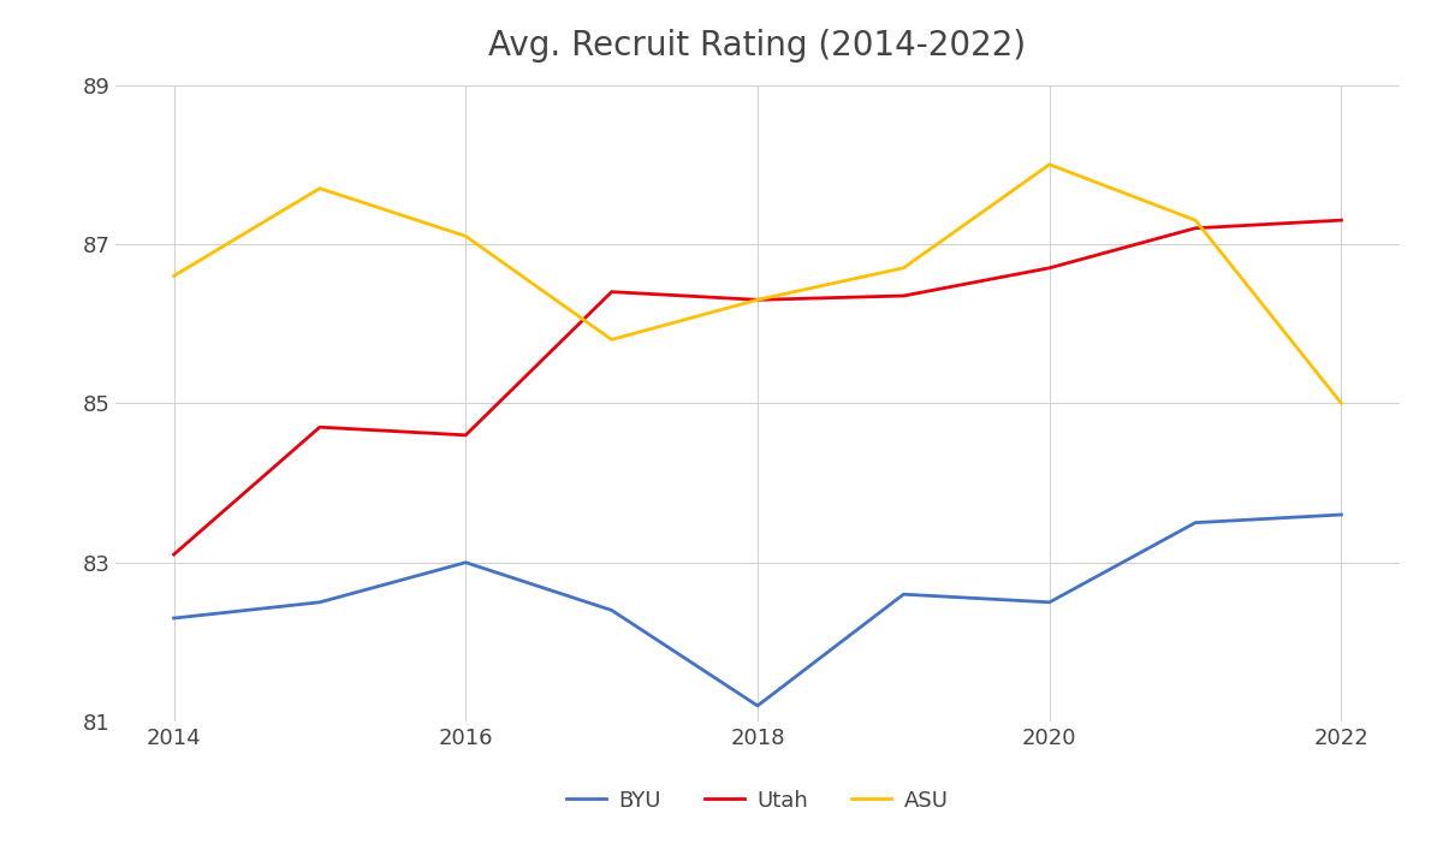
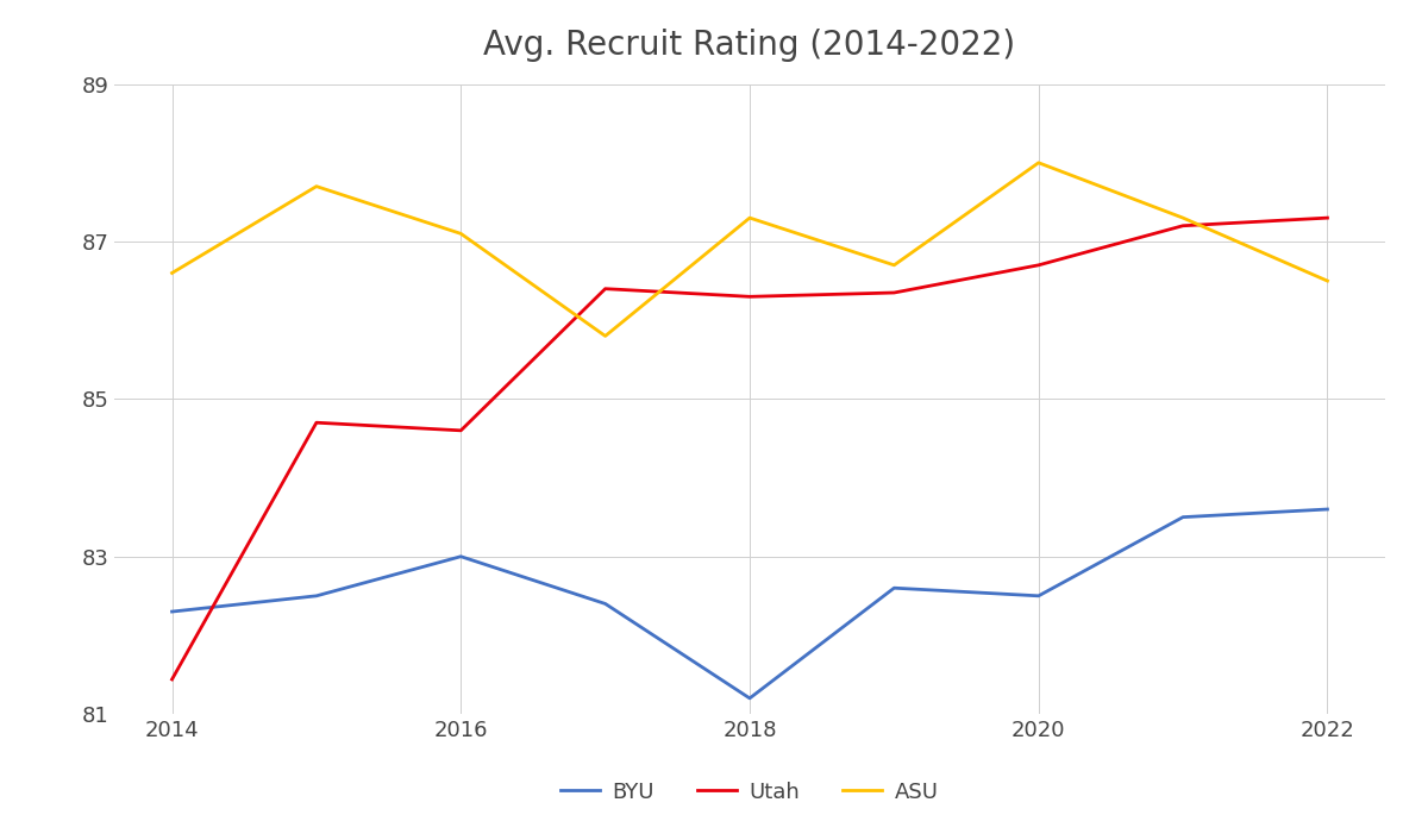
Utah/2014: 83.10 -> 81.44
ASU/2018: 86.3 -> 87.3
ASU/2022: 85.0 -> 86.5
